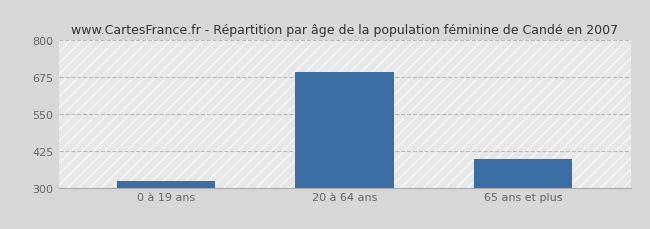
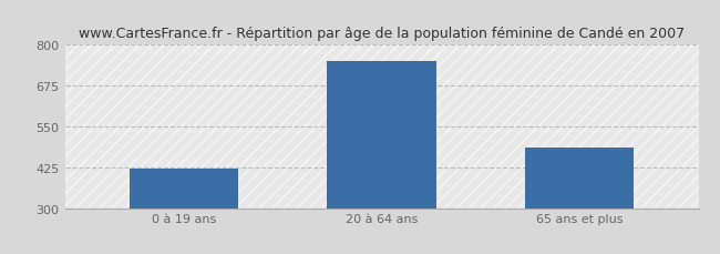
0 à 19 ans: 322 -> 420
20 à 64 ans: 693 -> 750
65 ans et plus: 397 -> 485
